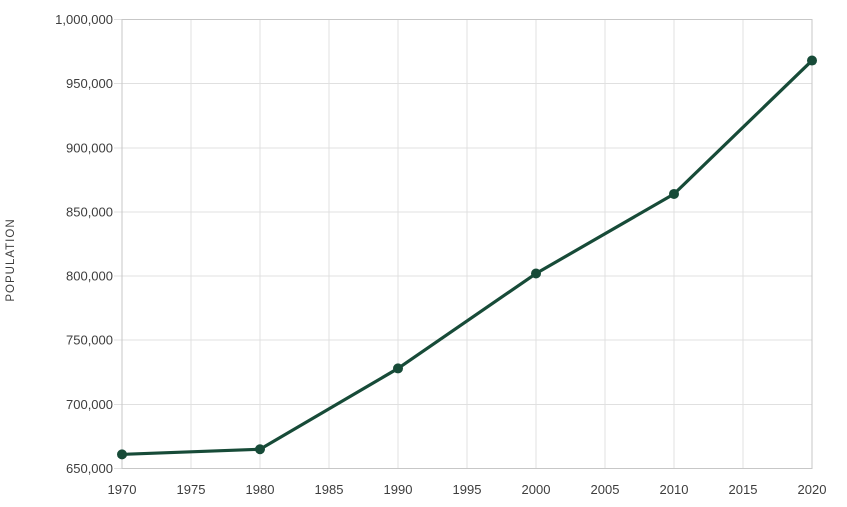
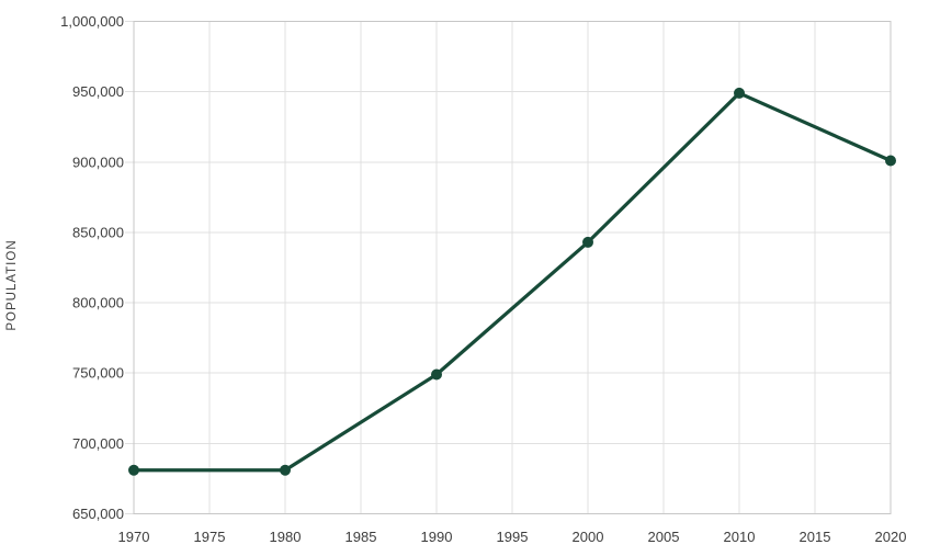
1970: 661000 -> 681000
1980: 665000 -> 681000
1990: 728000 -> 749000
2000: 802000 -> 843000
2010: 864000 -> 949000
2020: 968000 -> 901000
